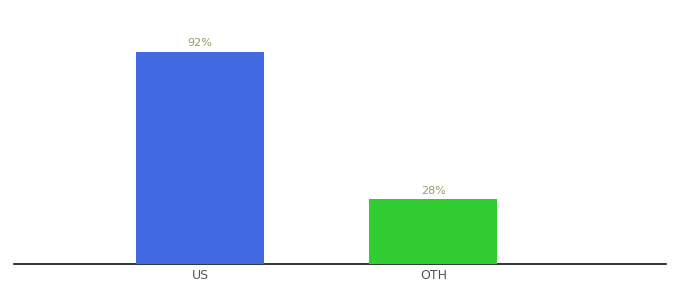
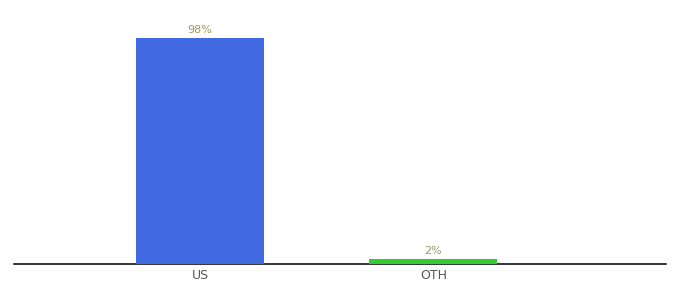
US: 92% -> 98%
OTH: 28% -> 2%
